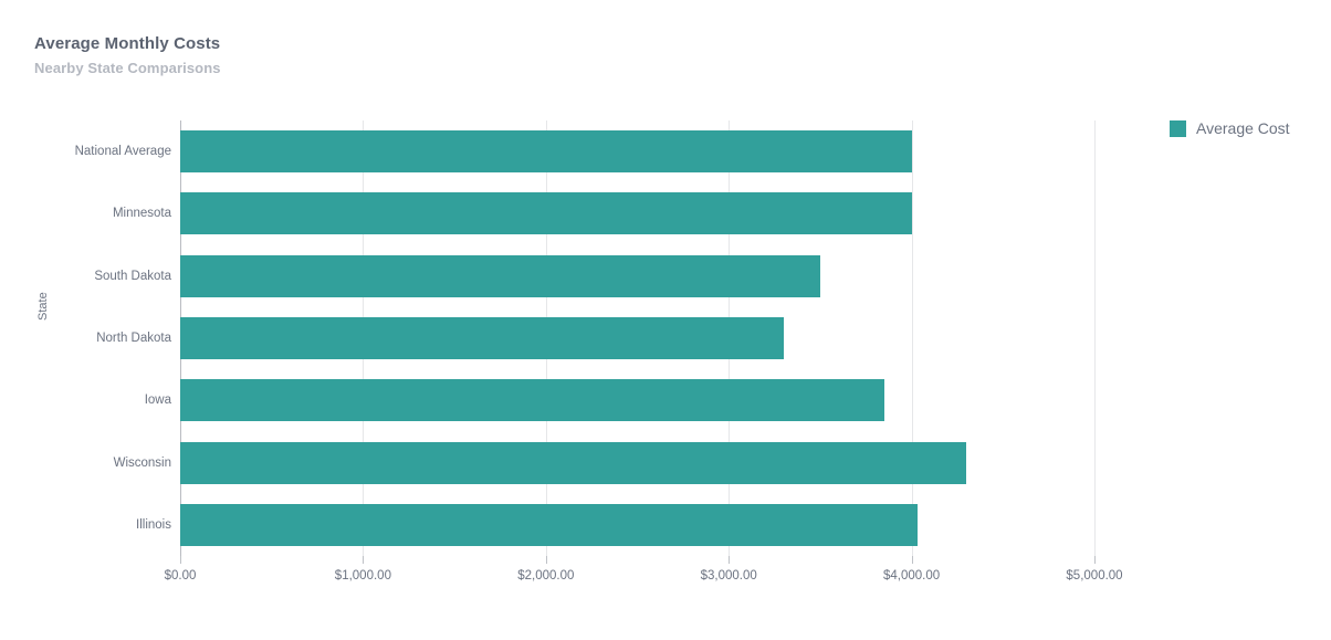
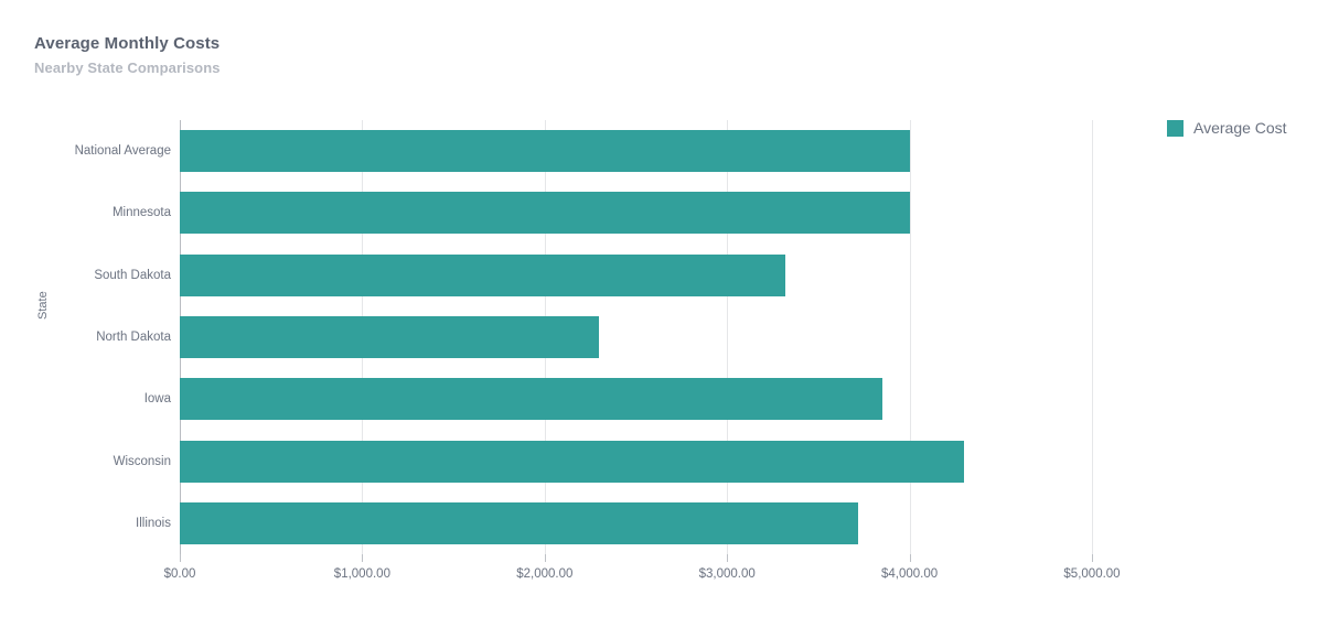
South Dakota: $3500 -> $3320
North Dakota: $3300 -> $2300
Illinois: $4030 -> $3720
